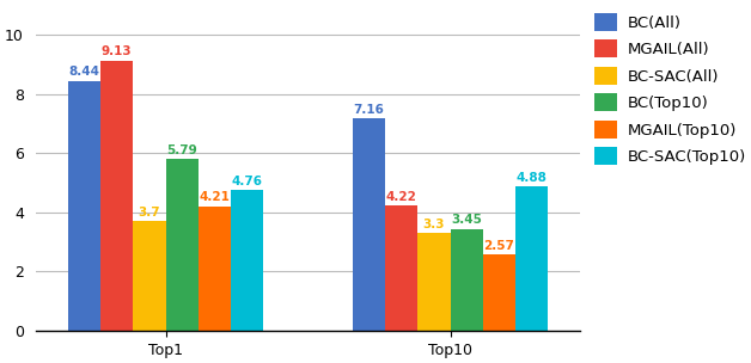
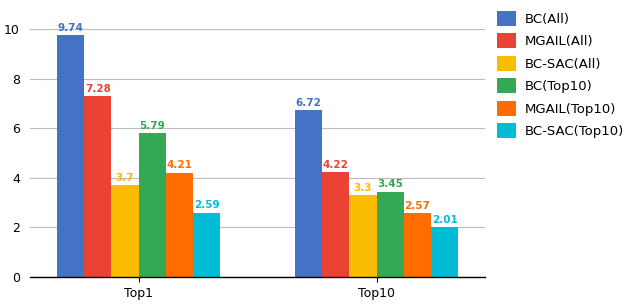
BC(All)/Top1: 8.44 -> 9.74
MGAIL(All)/Top1: 9.13 -> 7.28
BC-SAC(Top10)/Top1: 4.76 -> 2.59
BC(All)/Top10: 7.16 -> 6.72
BC-SAC(Top10)/Top10: 4.88 -> 2.01
